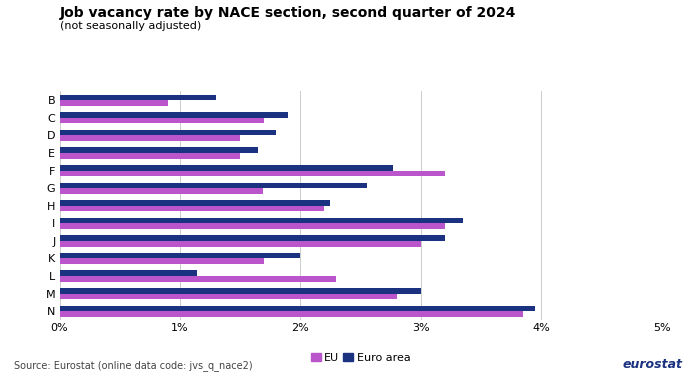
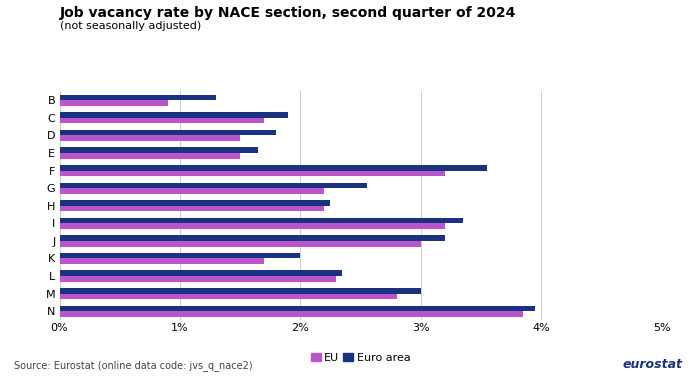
Euro area/F: 2.77% -> 3.55%
EU/G: 1.69% -> 2.20%
Euro area/L: 1.14% -> 2.35%
